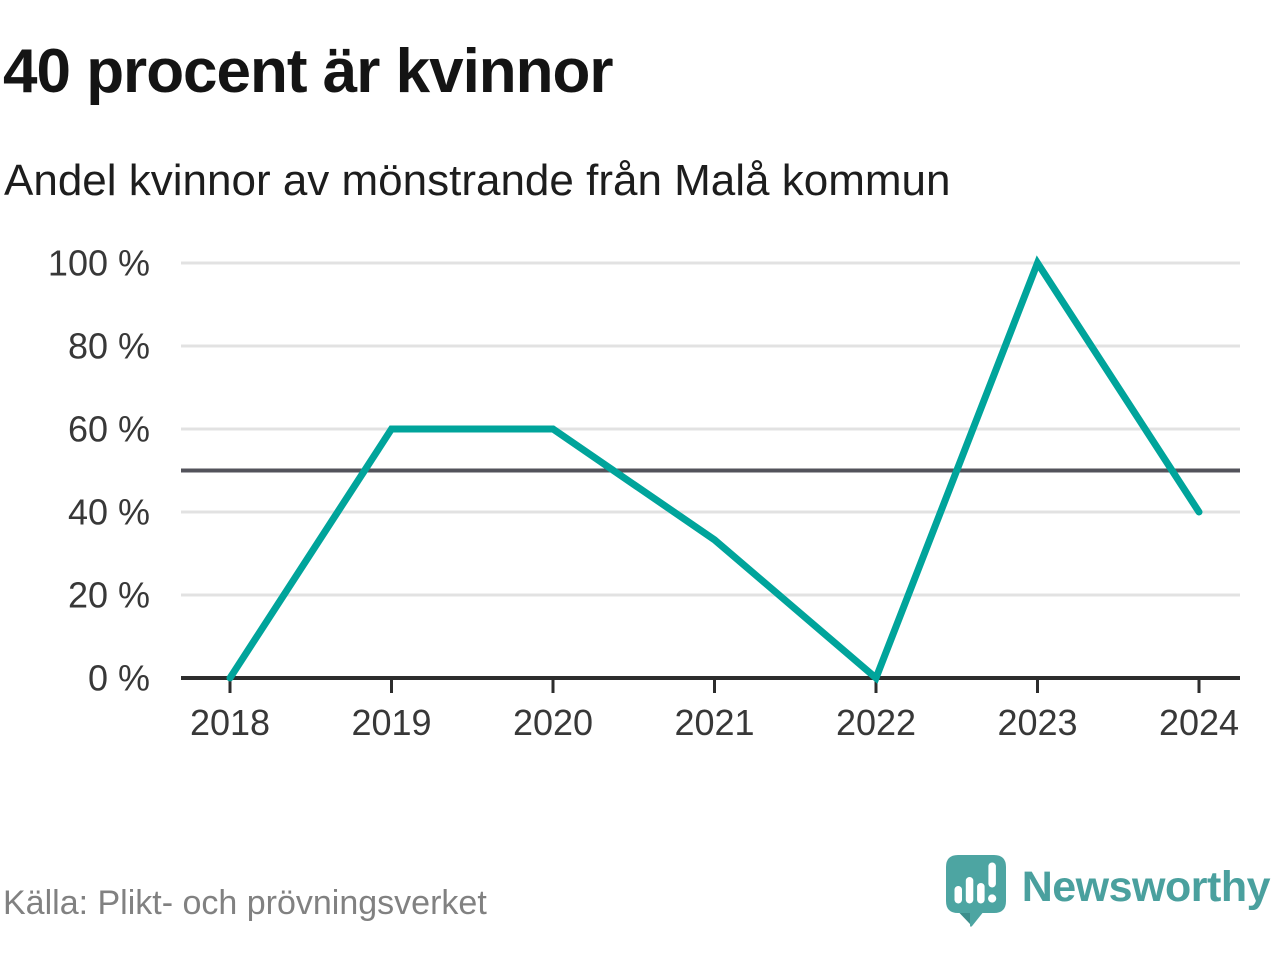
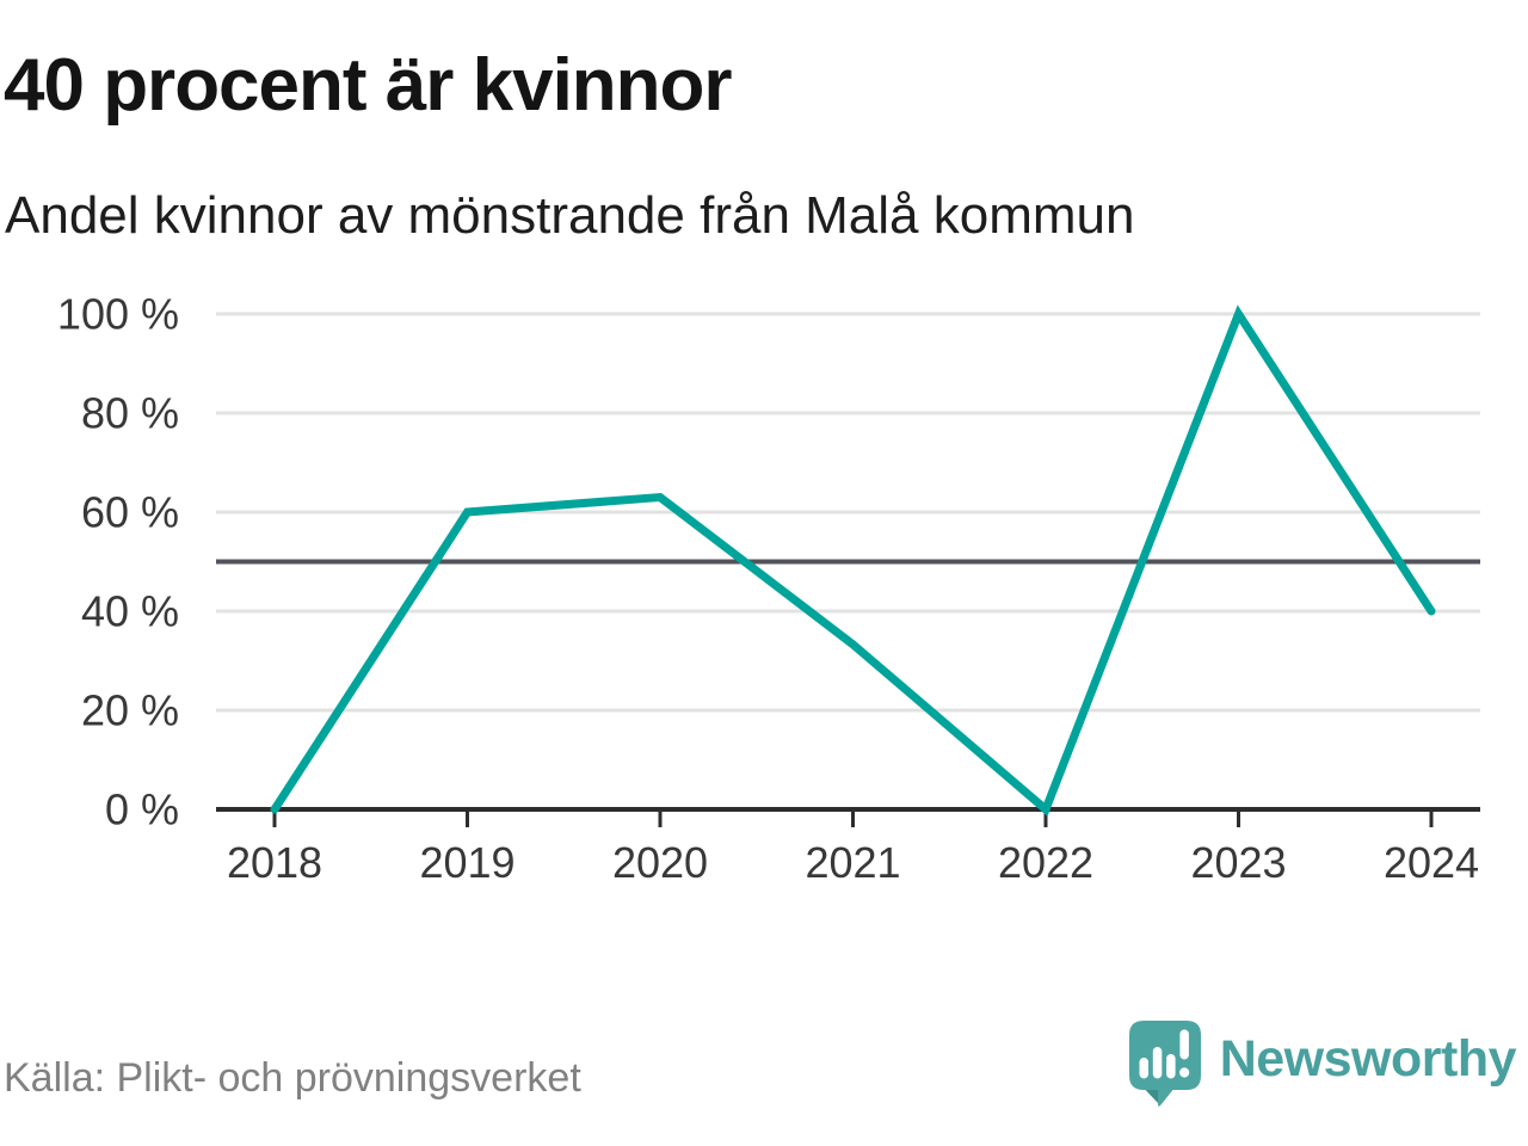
2020: 60% -> 63%
